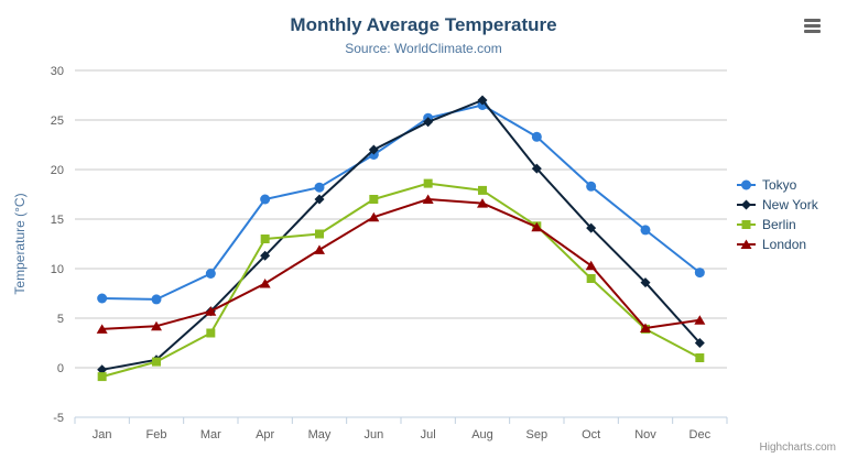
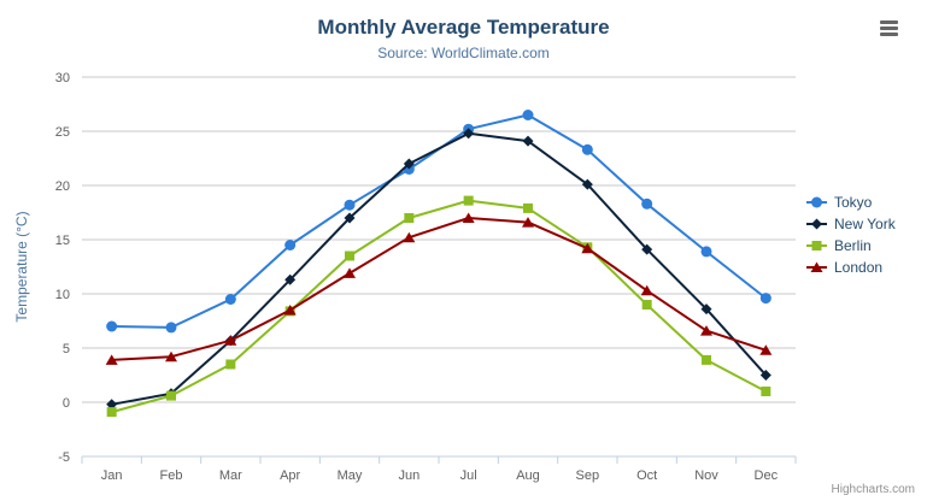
Tokyo/Apr: 17 -> 14
Berlin/Apr: 13 -> 8
New York/Aug: 27 -> 24
London/Nov: 4 -> 7
